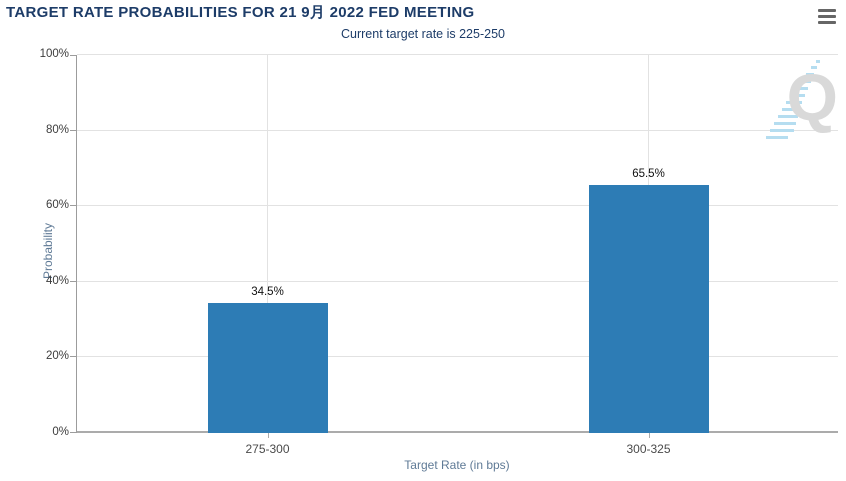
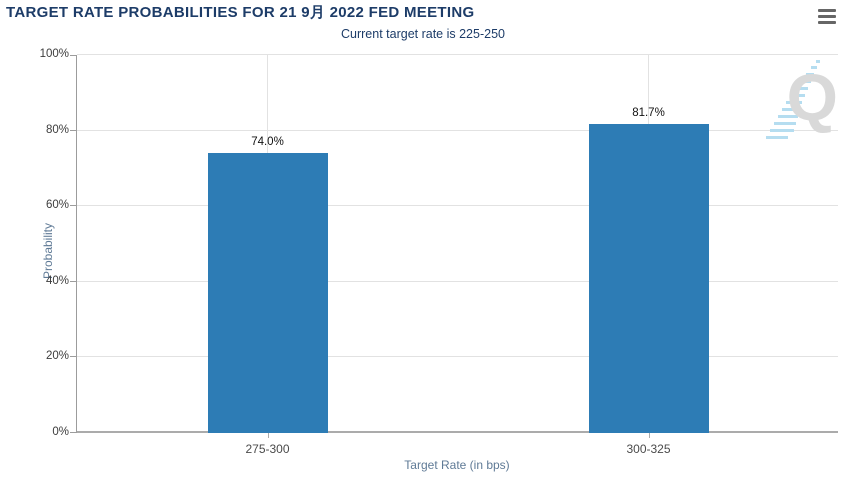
275-300: 34.5% -> 74.0%
300-325: 65.5% -> 81.7%
